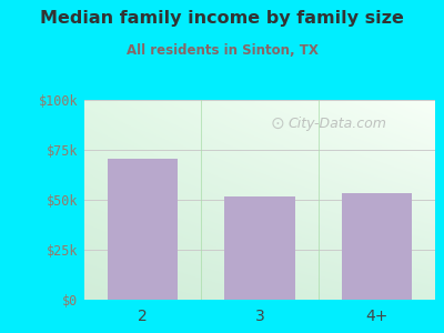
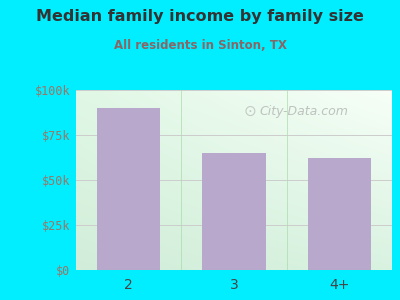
2: $70k -> $90k
3: $52k -> $65k
4+: $54k -> $62k
